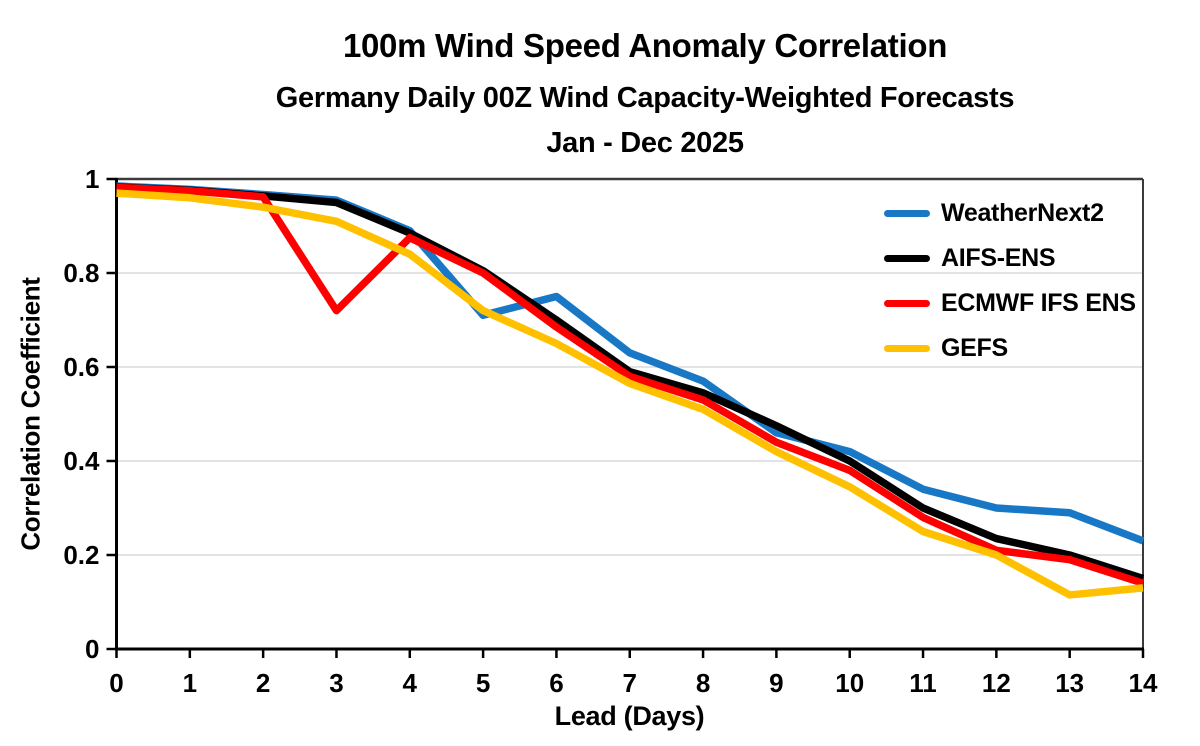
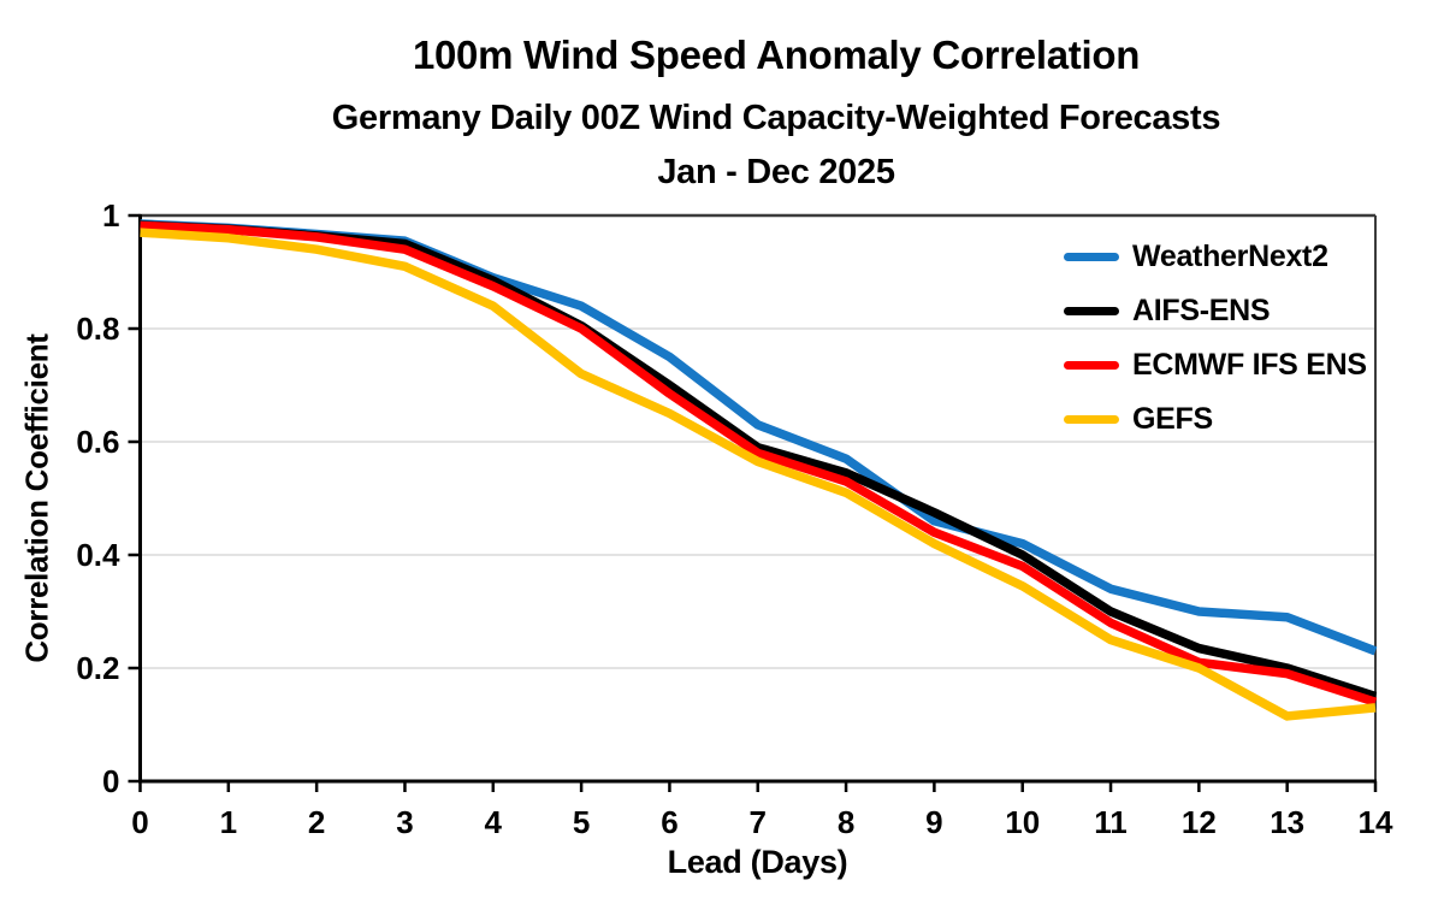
ECMWF IFS ENS/3: 0.72 -> 0.94
WeatherNext2/5: 0.71 -> 0.84
